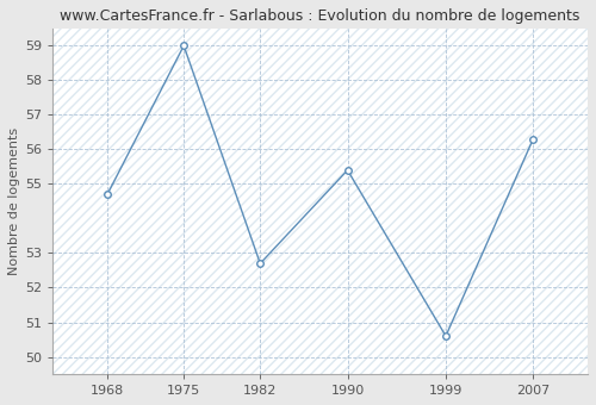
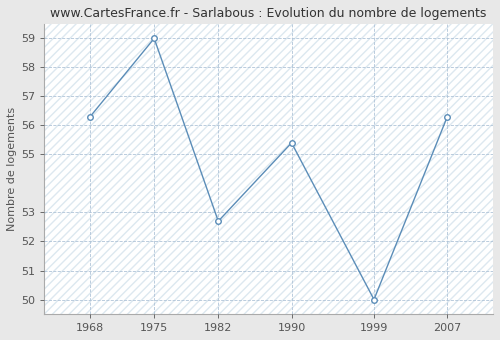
1968: 54.7 -> 56.3
1999: 50.6 -> 50.0
